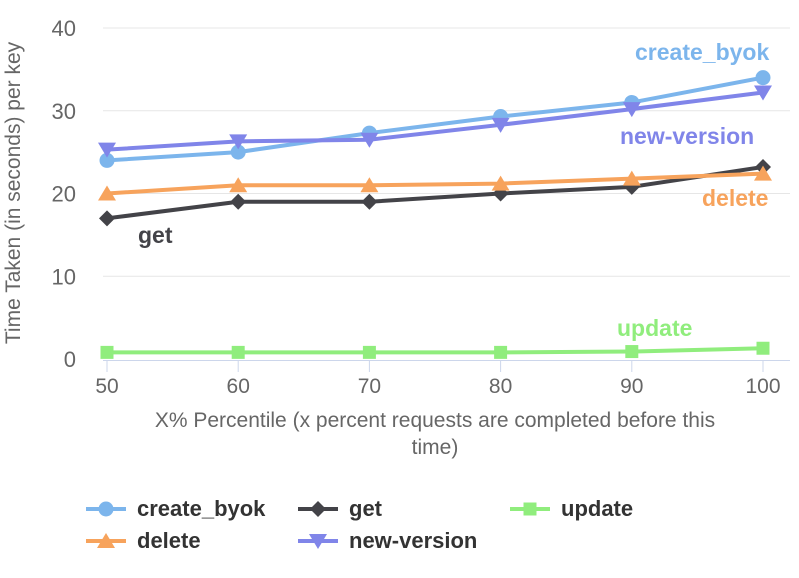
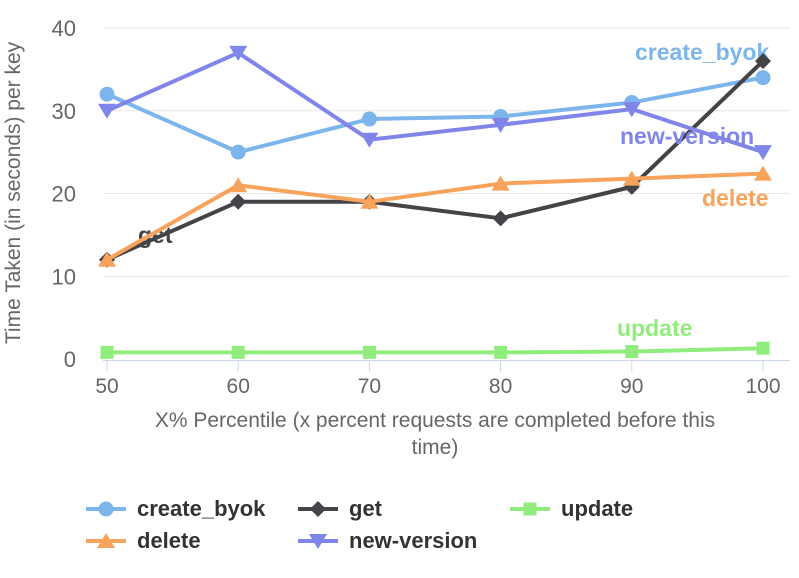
create_byok/50: 24 -> 32
get/50: 17 -> 12
delete/50: 20 -> 12
new-version/50: 25 -> 30
new-version/60: 26 -> 37
create_byok/70: 27 -> 29
delete/70: 21 -> 19
get/80: 20 -> 17
get/100: 23 -> 36
new-version/100: 32 -> 25
